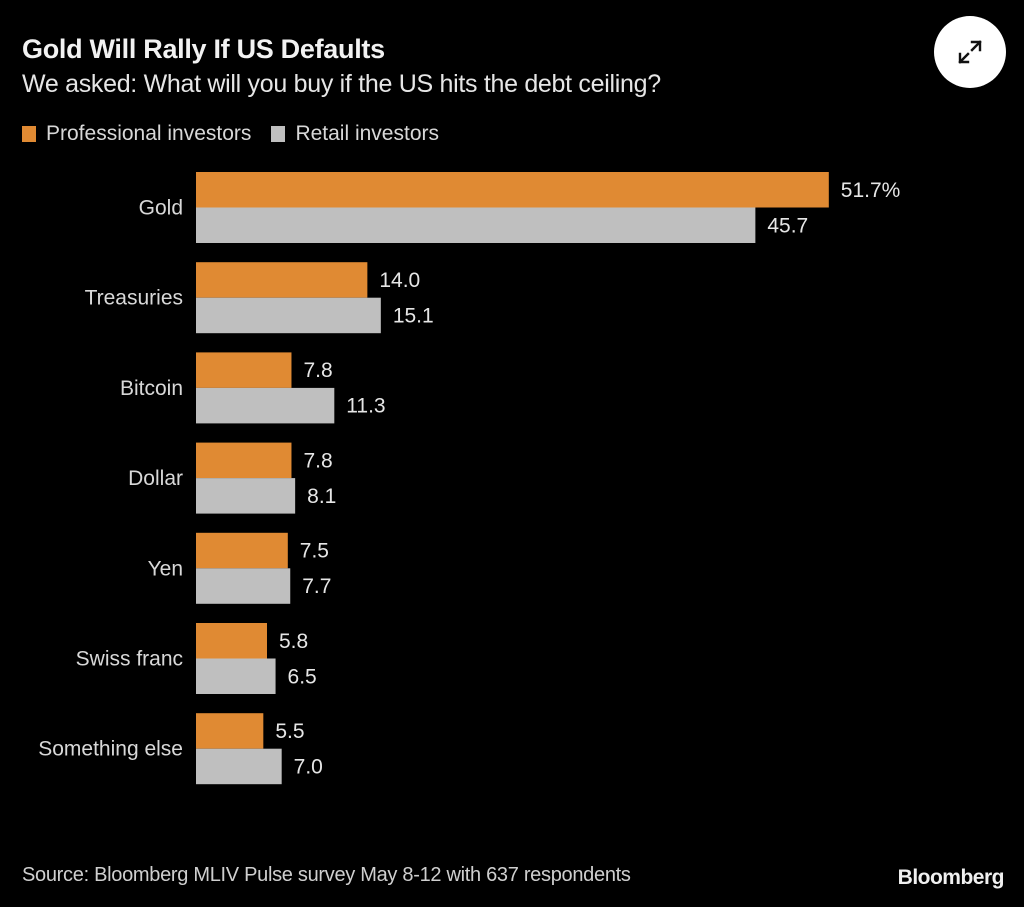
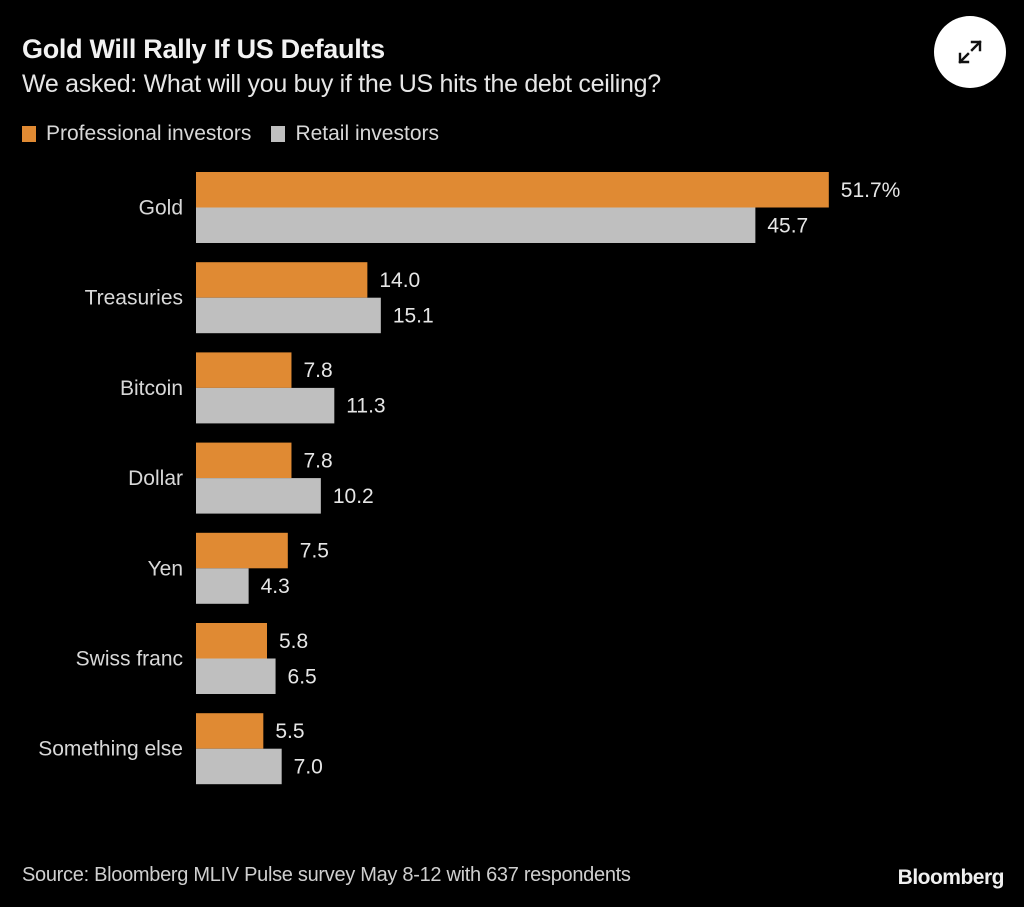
Retail investors/Dollar: 8.1 -> 10.2
Retail investors/Yen: 7.7 -> 4.3
